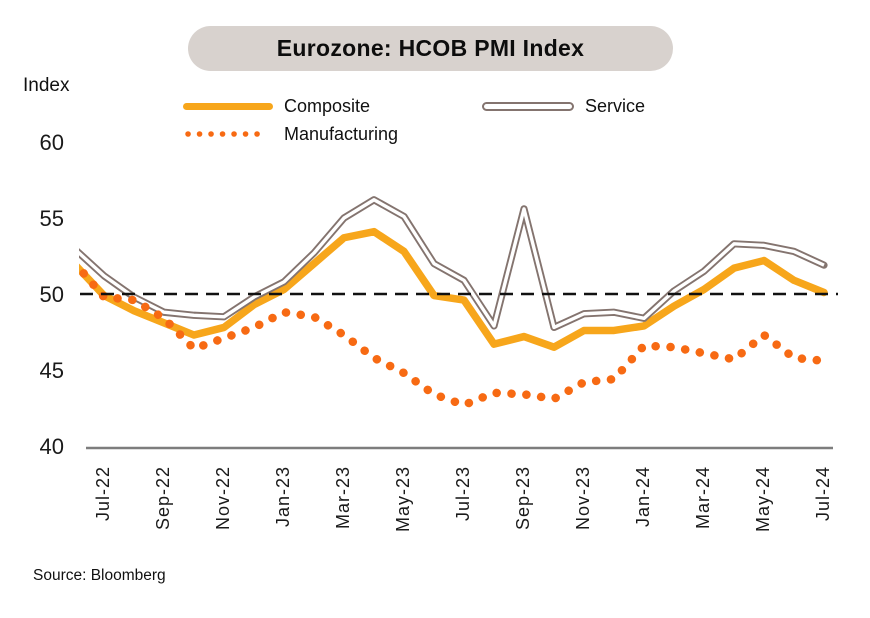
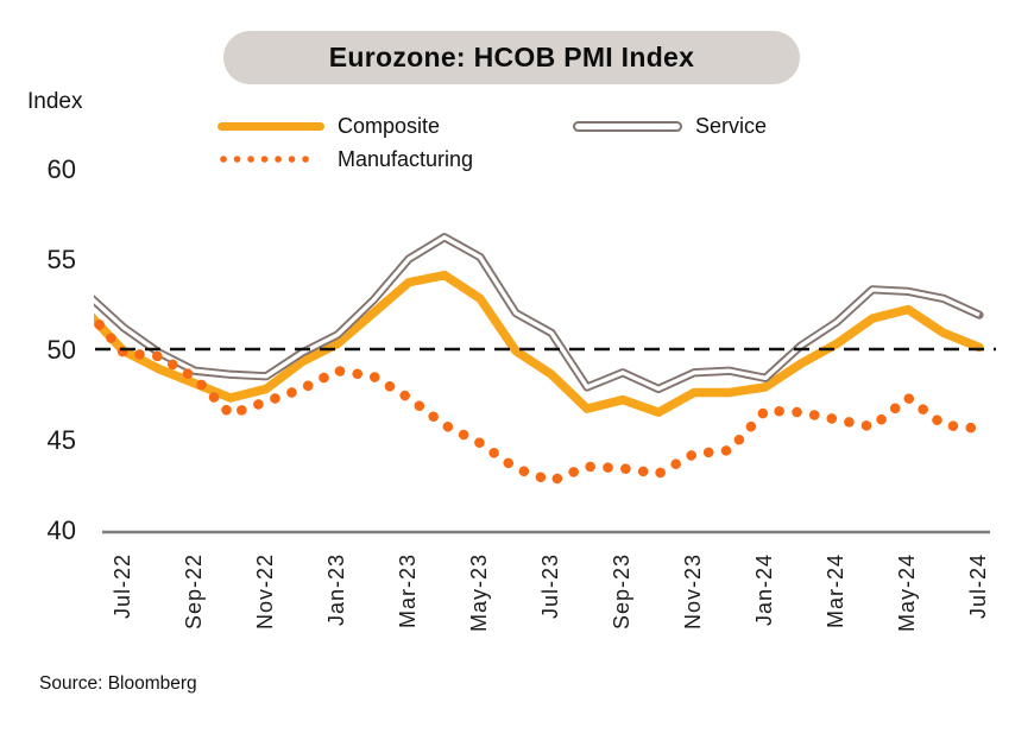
Composite/Jul-23: 49.6 -> 48.6
Service/Sep-23: 55.6 -> 48.7
